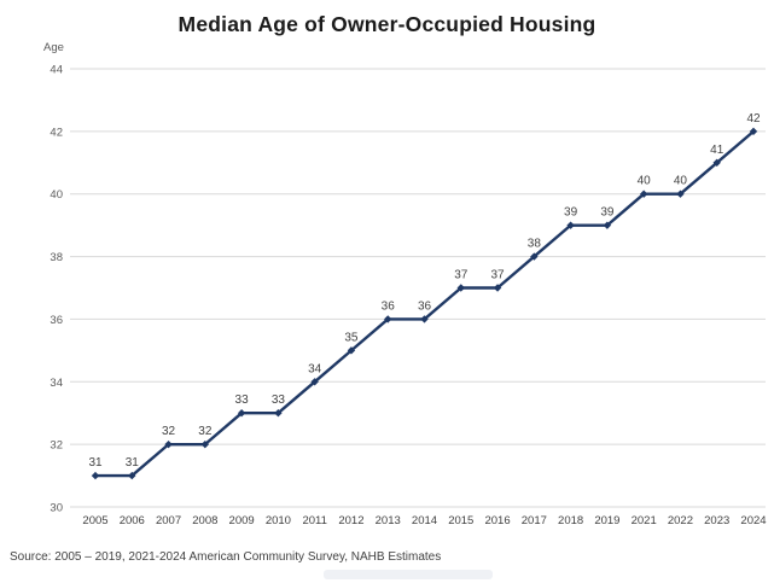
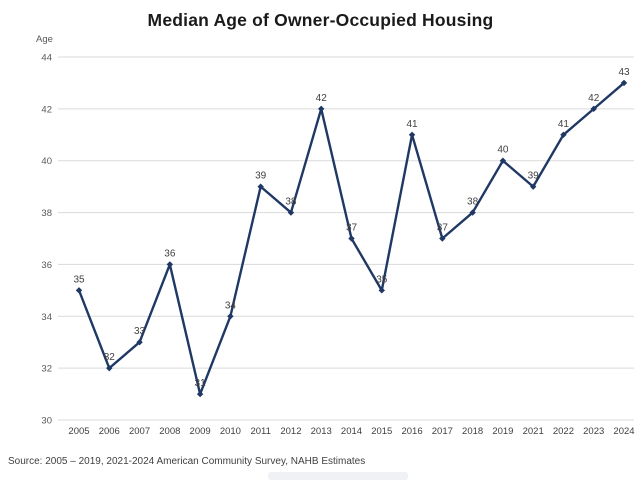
2005: 31 -> 35
2006: 31 -> 32
2007: 32 -> 33
2008: 32 -> 36
2009: 33 -> 31
2010: 33 -> 34
2011: 34 -> 39
2012: 35 -> 38
2013: 36 -> 42
2014: 36 -> 37
2015: 37 -> 35
2016: 37 -> 41
2017: 38 -> 37
2018: 39 -> 38
2019: 39 -> 40
2021: 40 -> 39
2022: 40 -> 41
2023: 41 -> 42
2024: 42 -> 43
